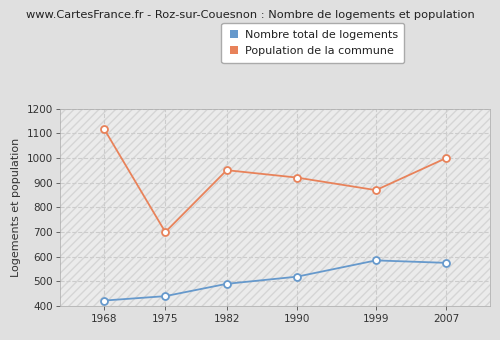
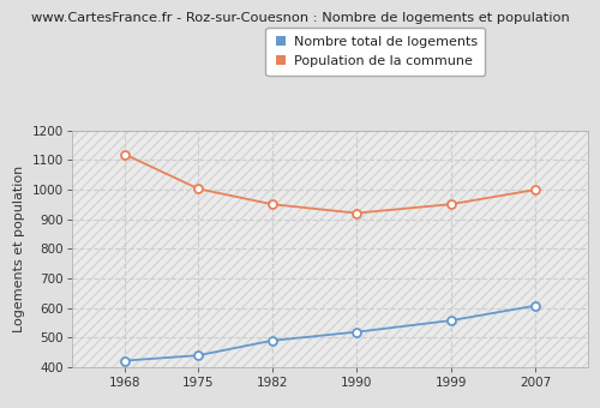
Population de la commune/1975: 700 -> 1003
Nombre total de logements/1999: 585 -> 558
Population de la commune/1999: 870 -> 951
Nombre total de logements/2007: 575 -> 608
